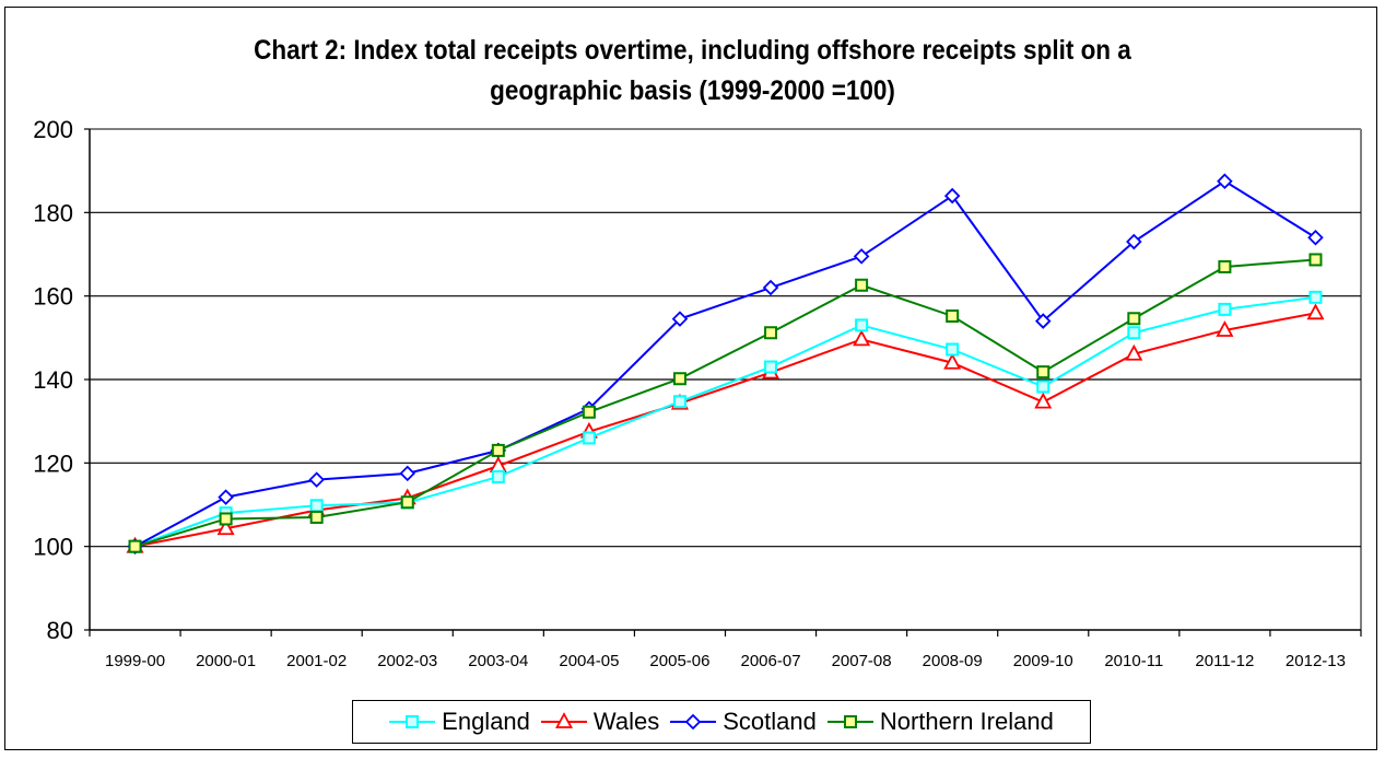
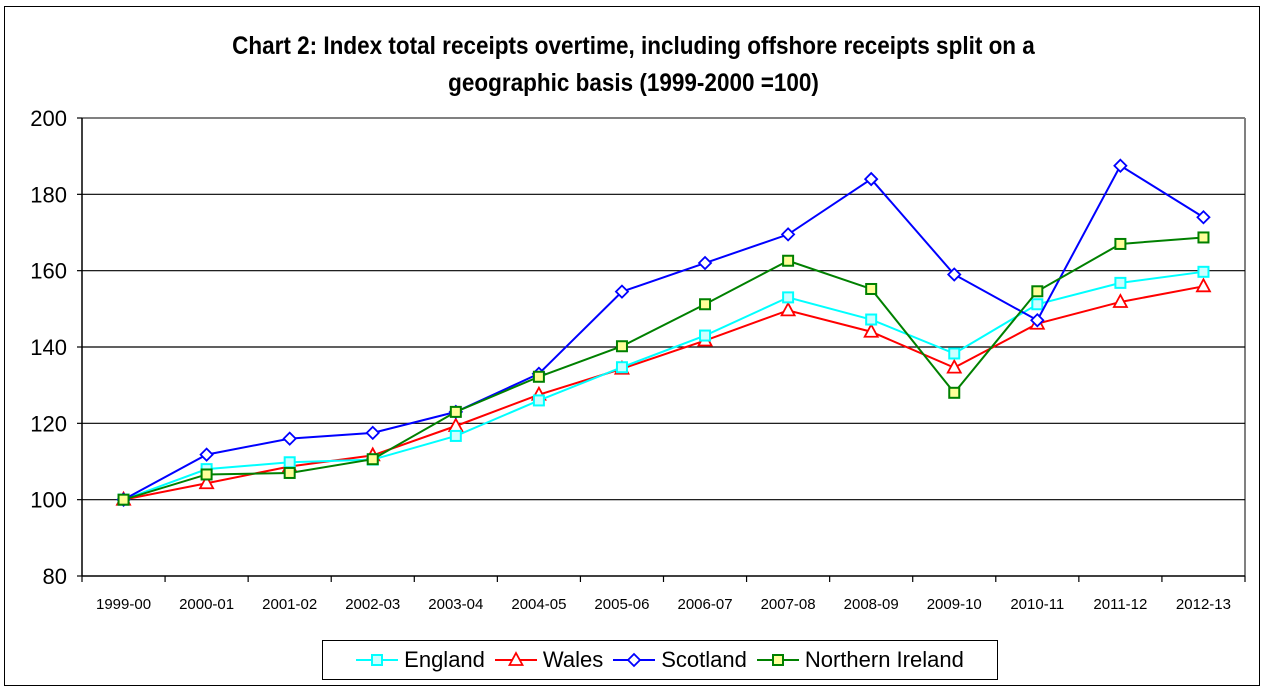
Scotland/2009-10: 154 -> 159
Northern Ireland/2009-10: 142 -> 128
Scotland/2010-11: 173 -> 147
